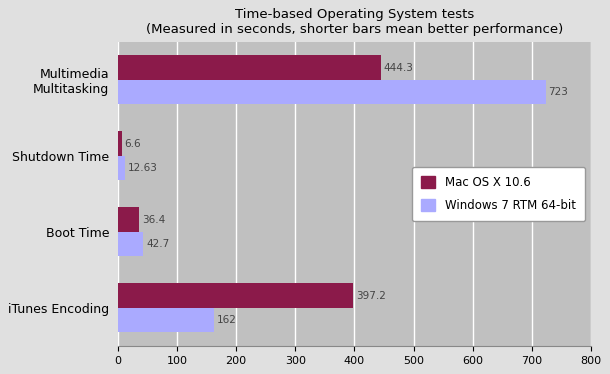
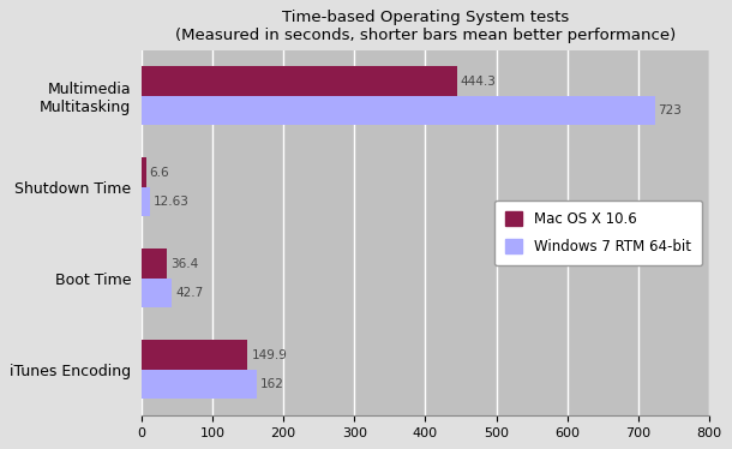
Mac OS X 10.6/iTunes Encoding: 397.2 -> 149.9
